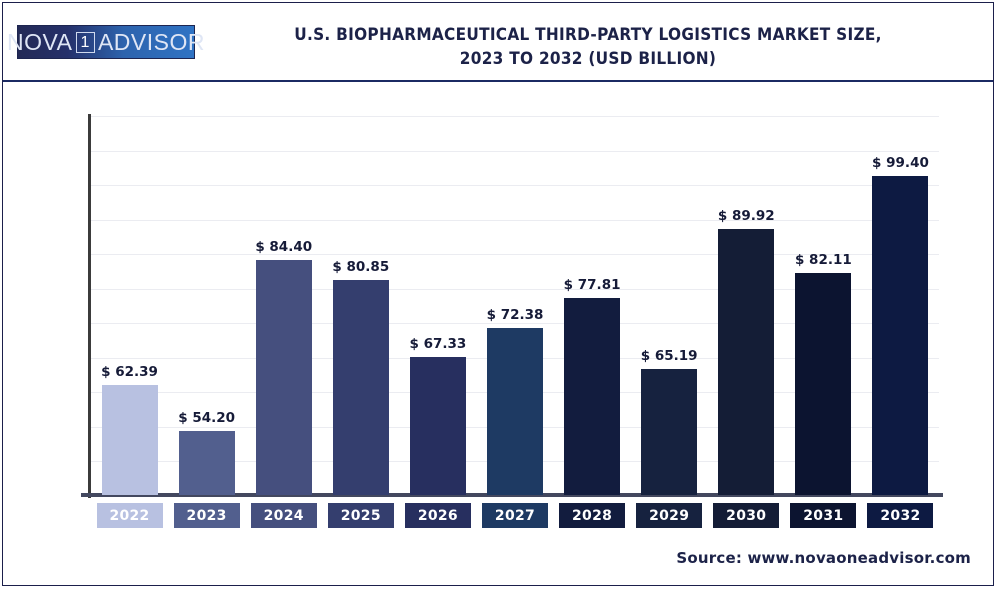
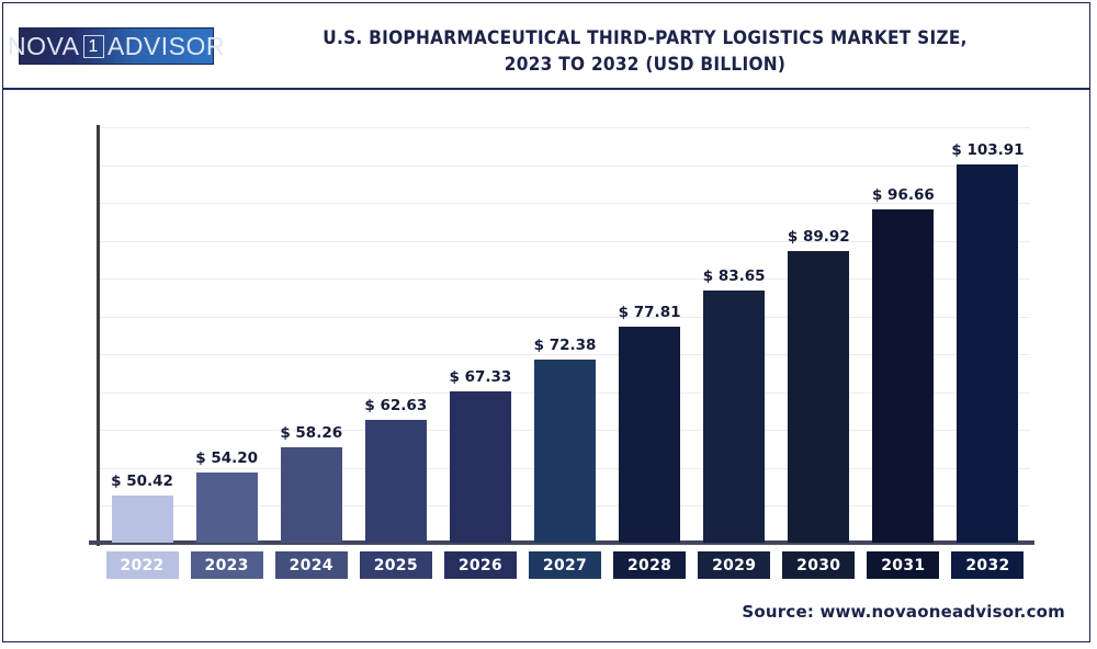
2022: 62.39 -> 50.42
2024: 84.40 -> 58.26
2025: 80.85 -> 62.63
2029: 65.19 -> 83.65
2031: 82.11 -> 96.66
2032: 99.40 -> 103.91
